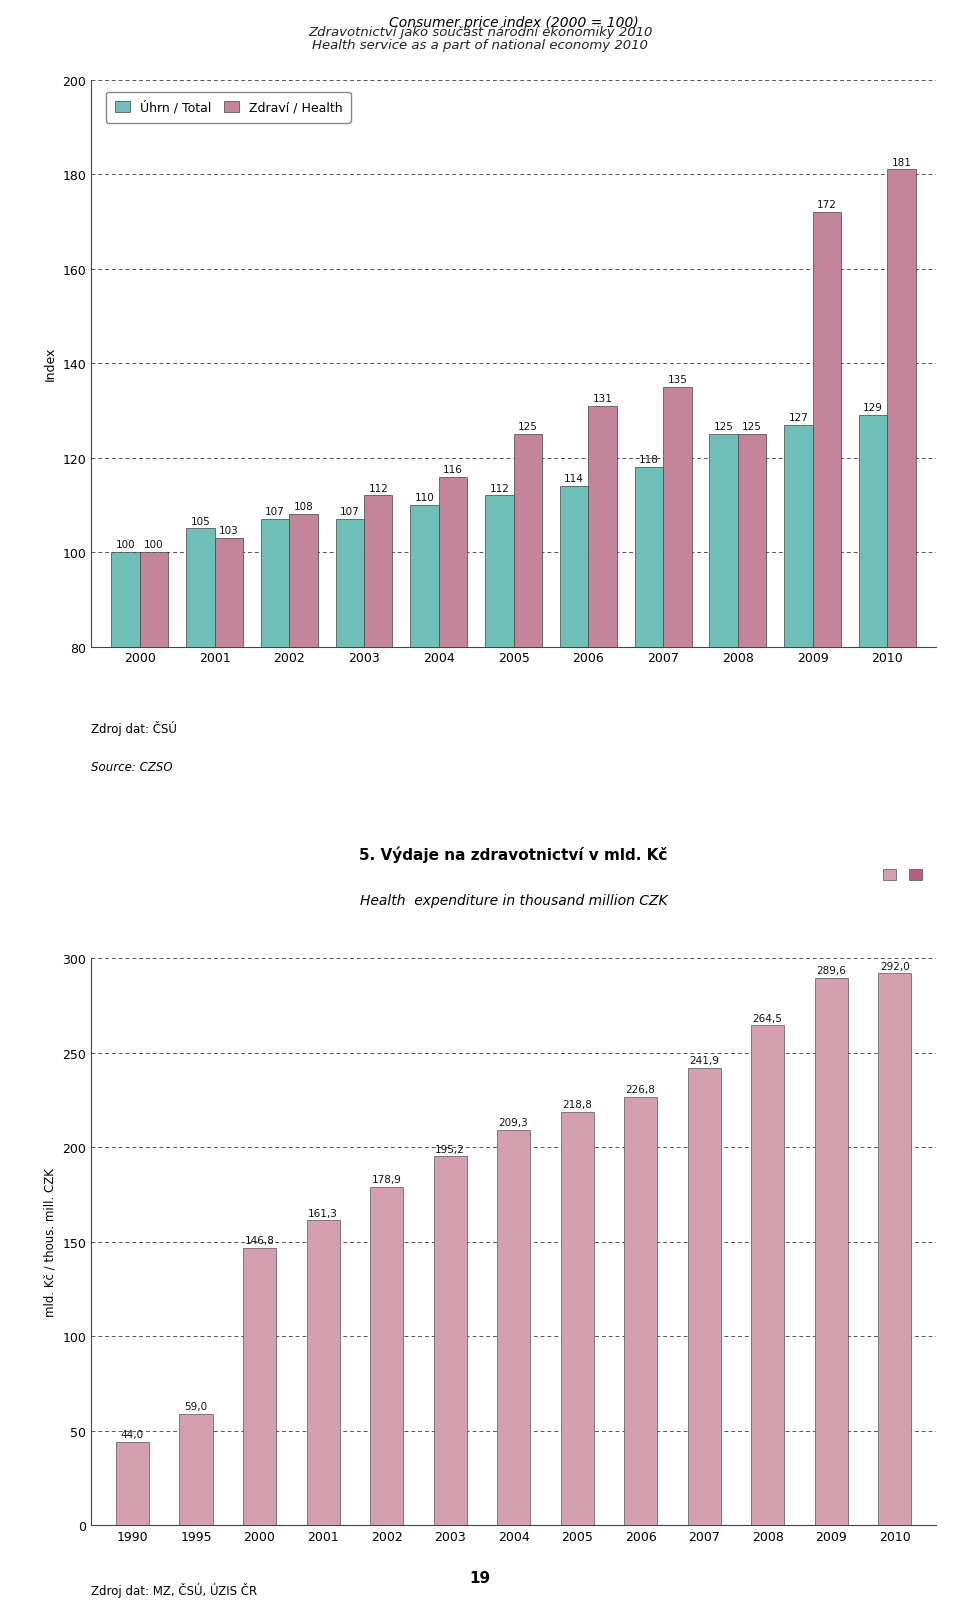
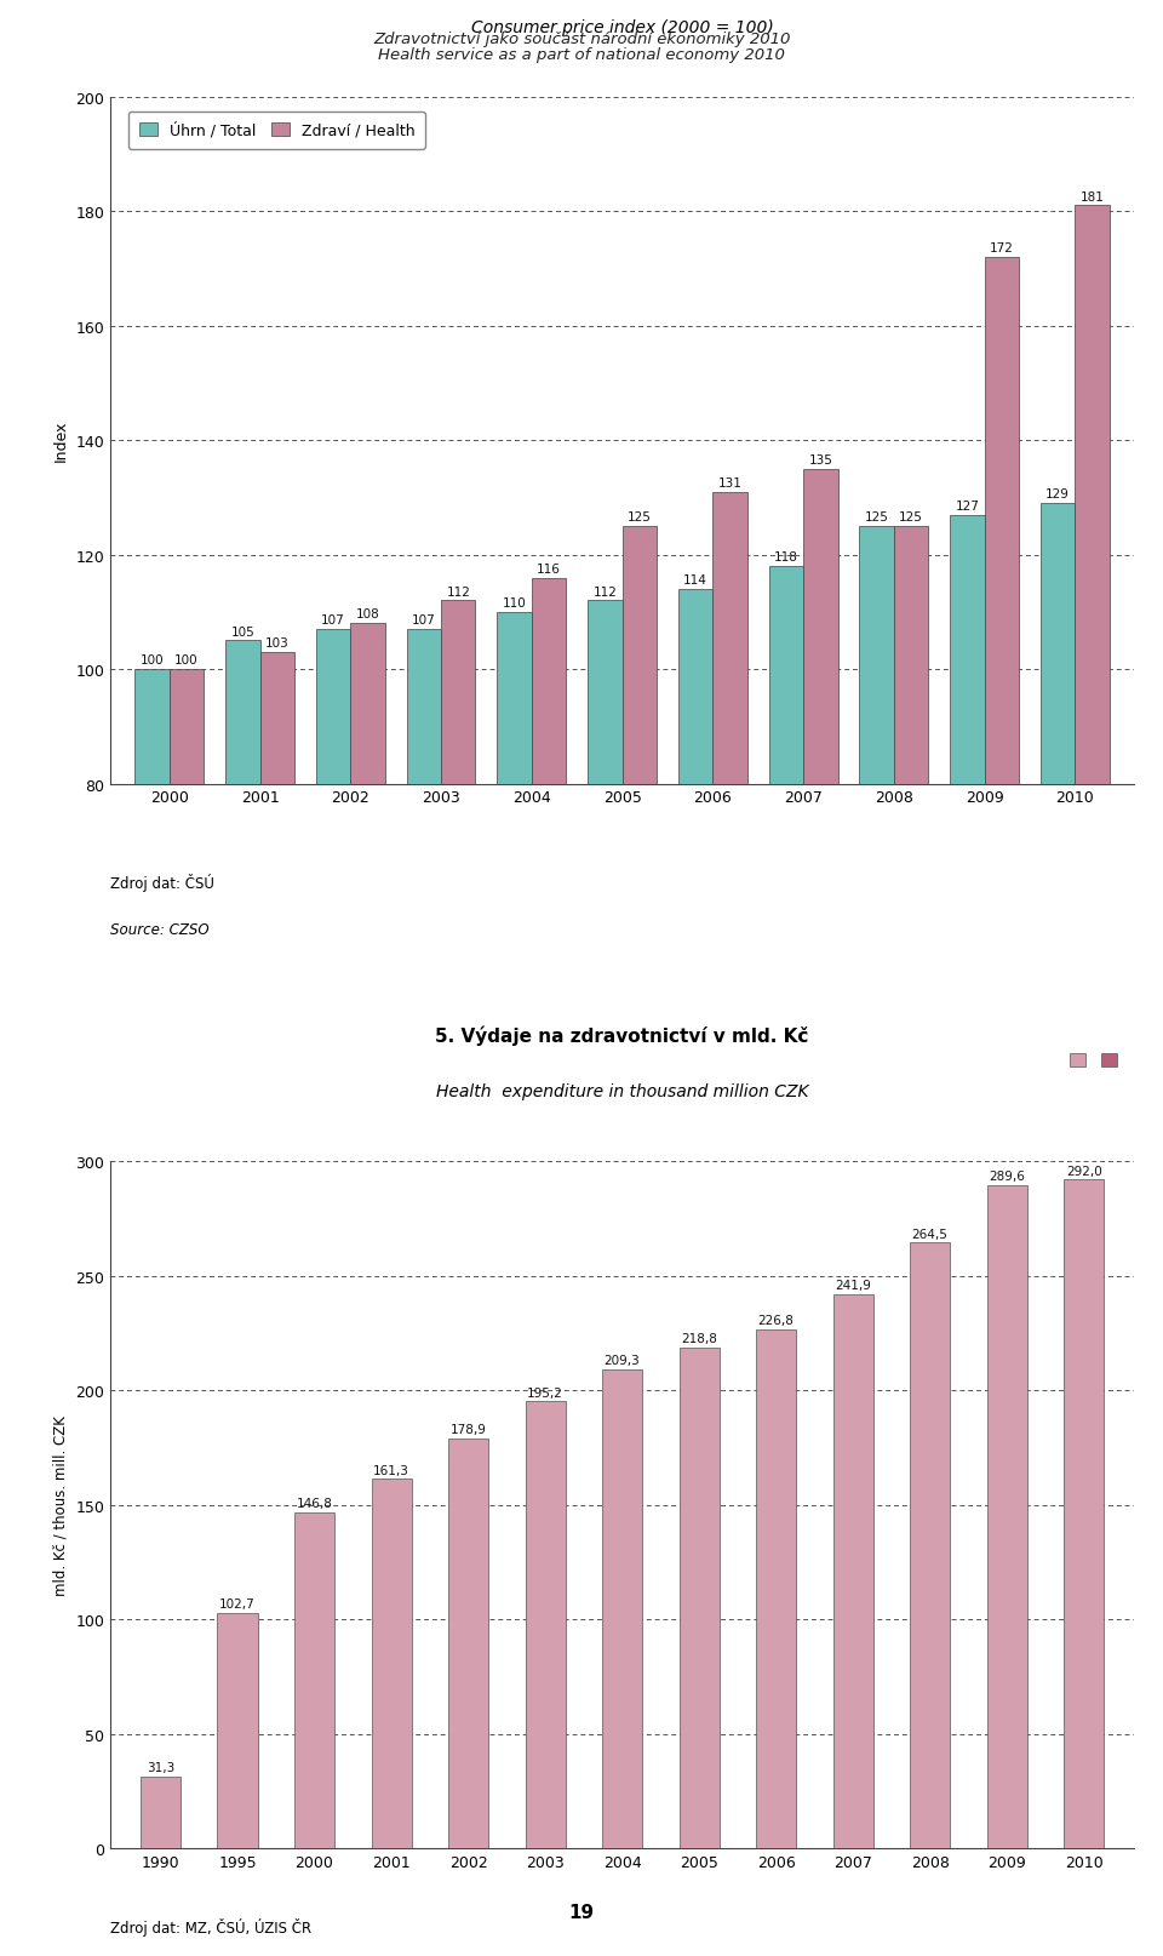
1990: 44,0 -> 31,3
1995: 59,0 -> 102,7
